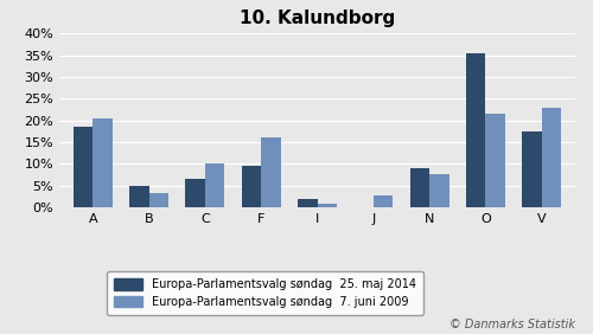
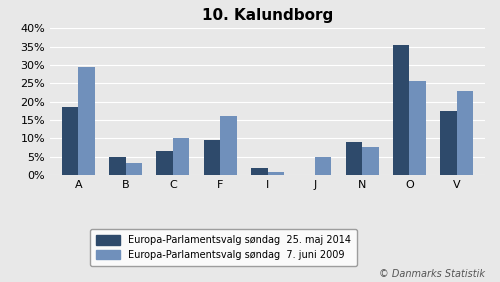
Europa-Parlamentsvalg søndag 7. juni 2009/A: 20.5% -> 29.5%
Europa-Parlamentsvalg søndag 7. juni 2009/J: 2.8% -> 5.0%
Europa-Parlamentsvalg søndag 7. juni 2009/O: 21.5% -> 25.5%
